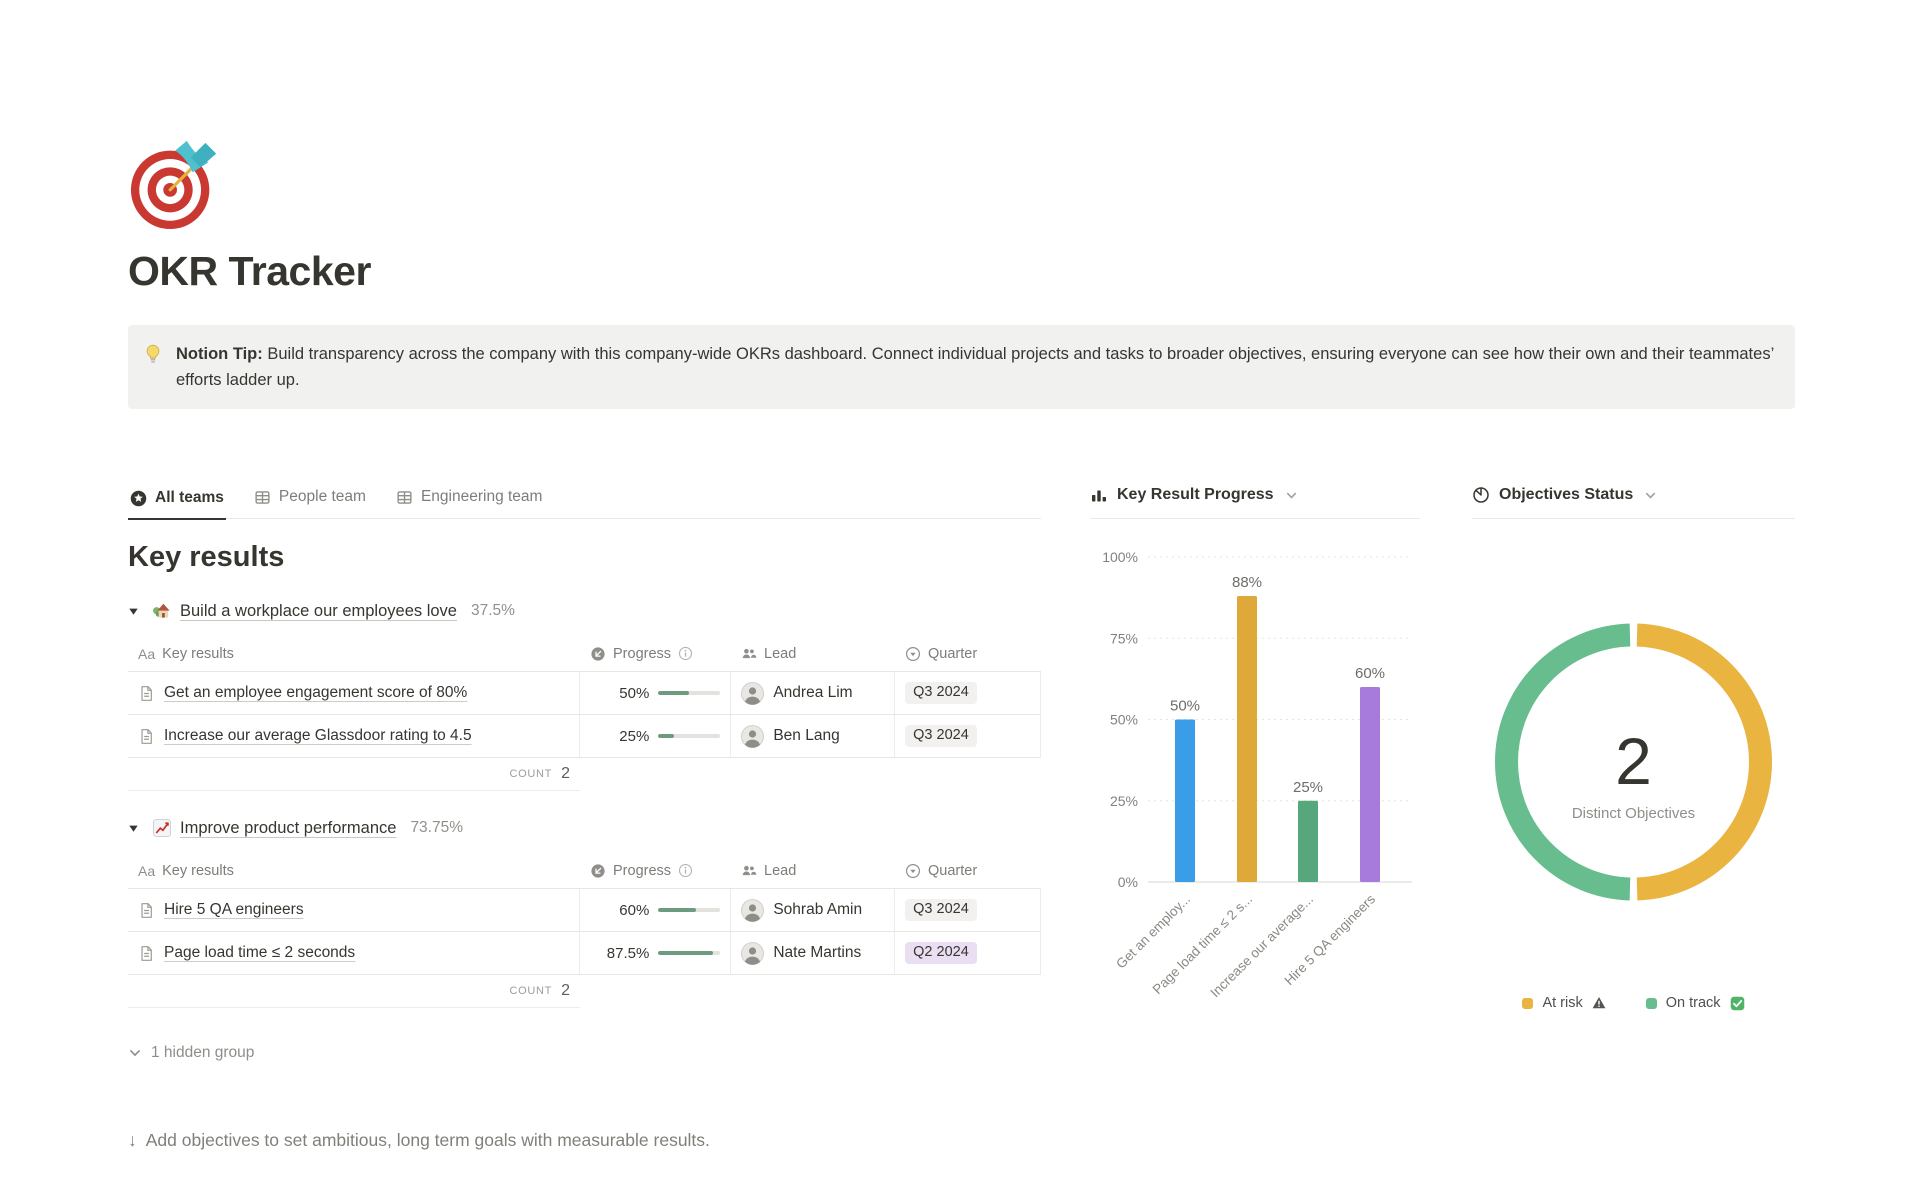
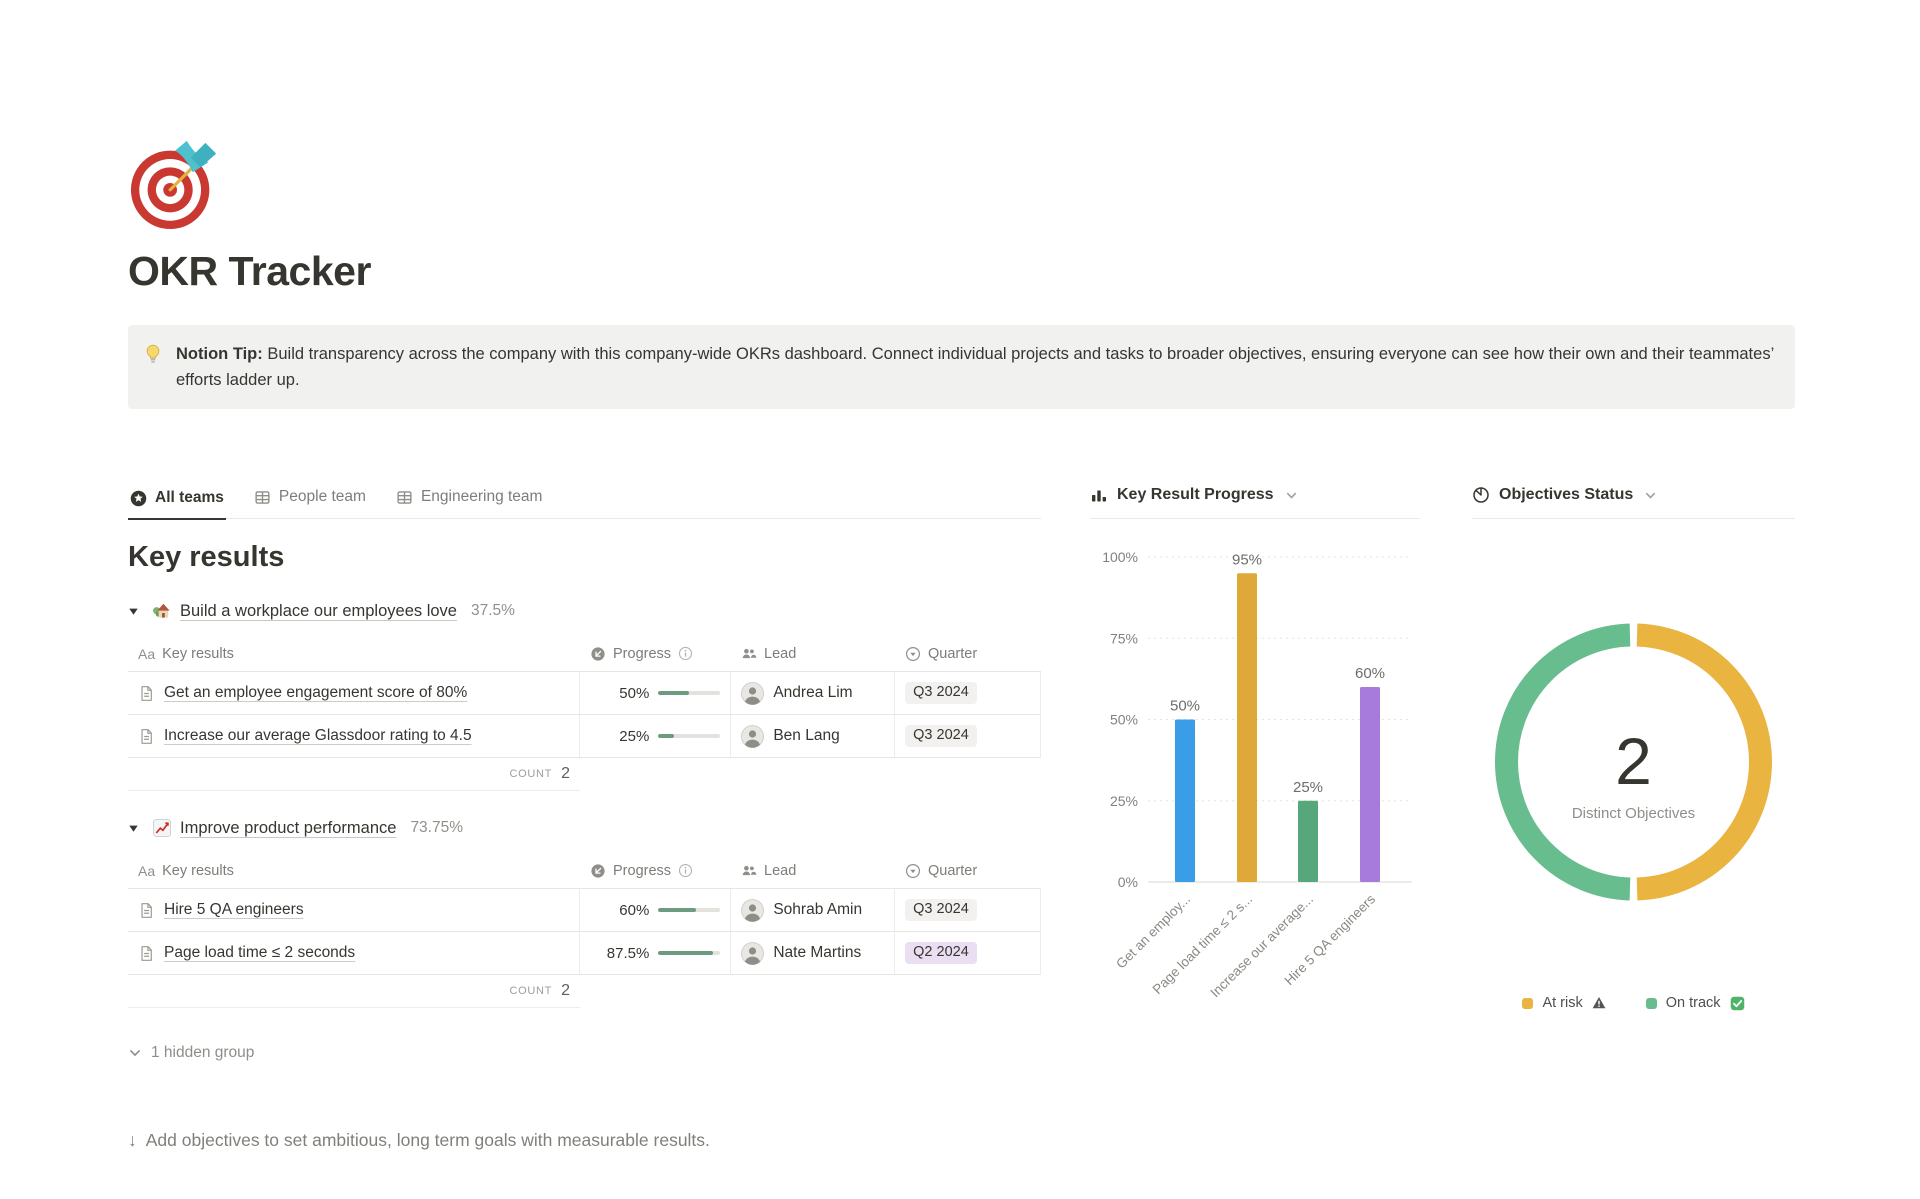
Key Result Progress/Page load time ≤ 2 s...: 88% -> 95%
